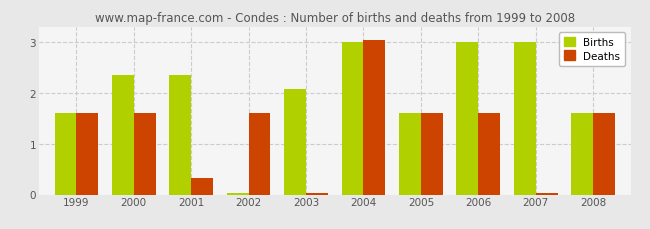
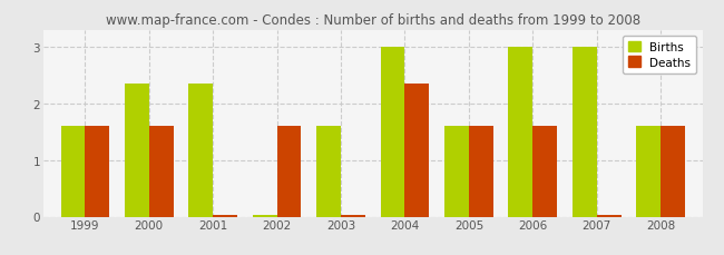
Deaths/2001: 0.32 -> 0.03
Births/2003: 2.08 -> 1.60
Deaths/2004: 3.04 -> 2.35
